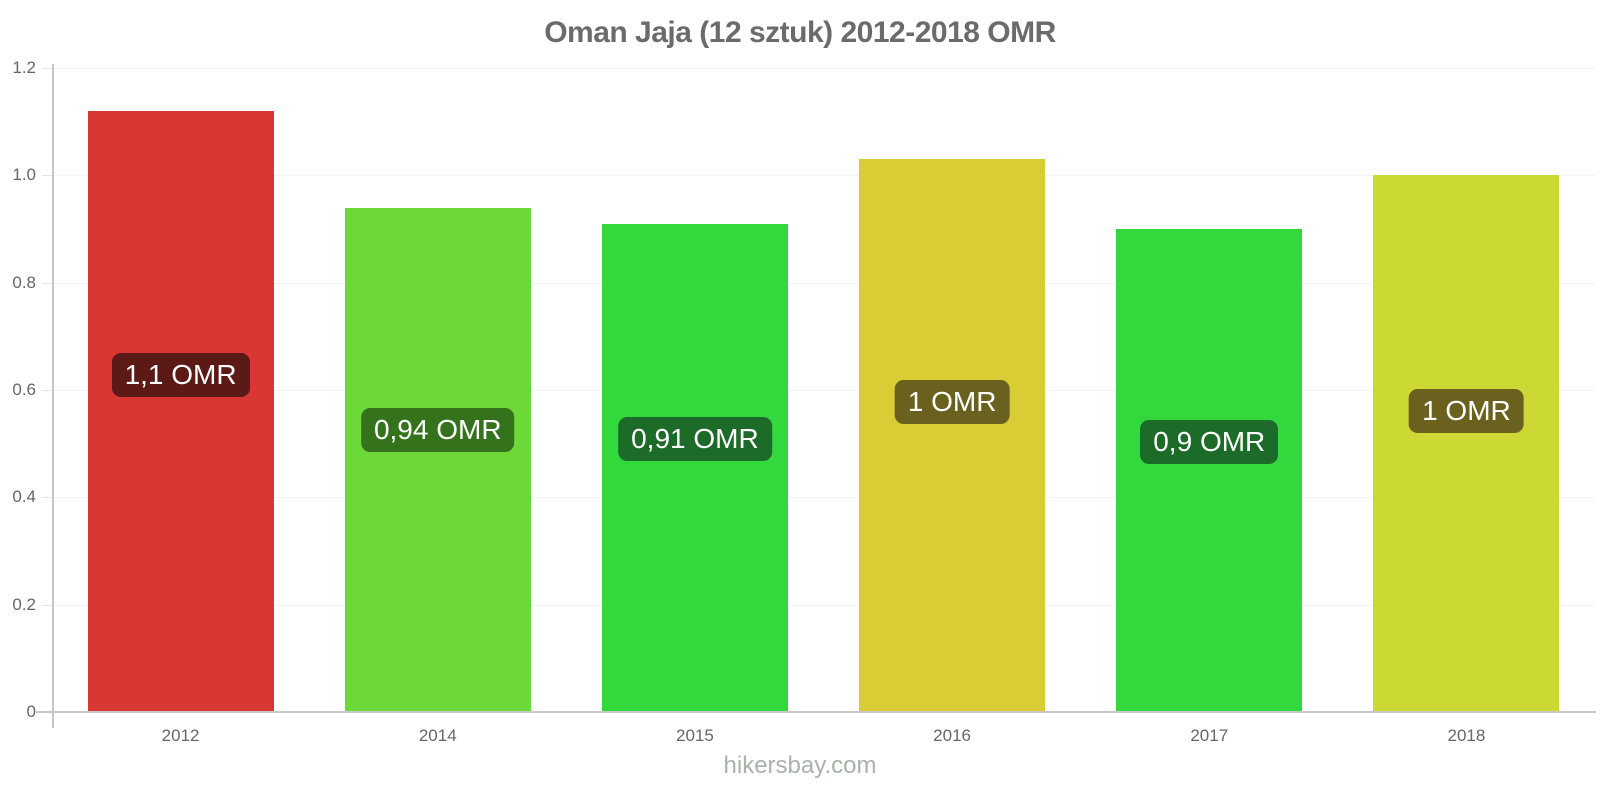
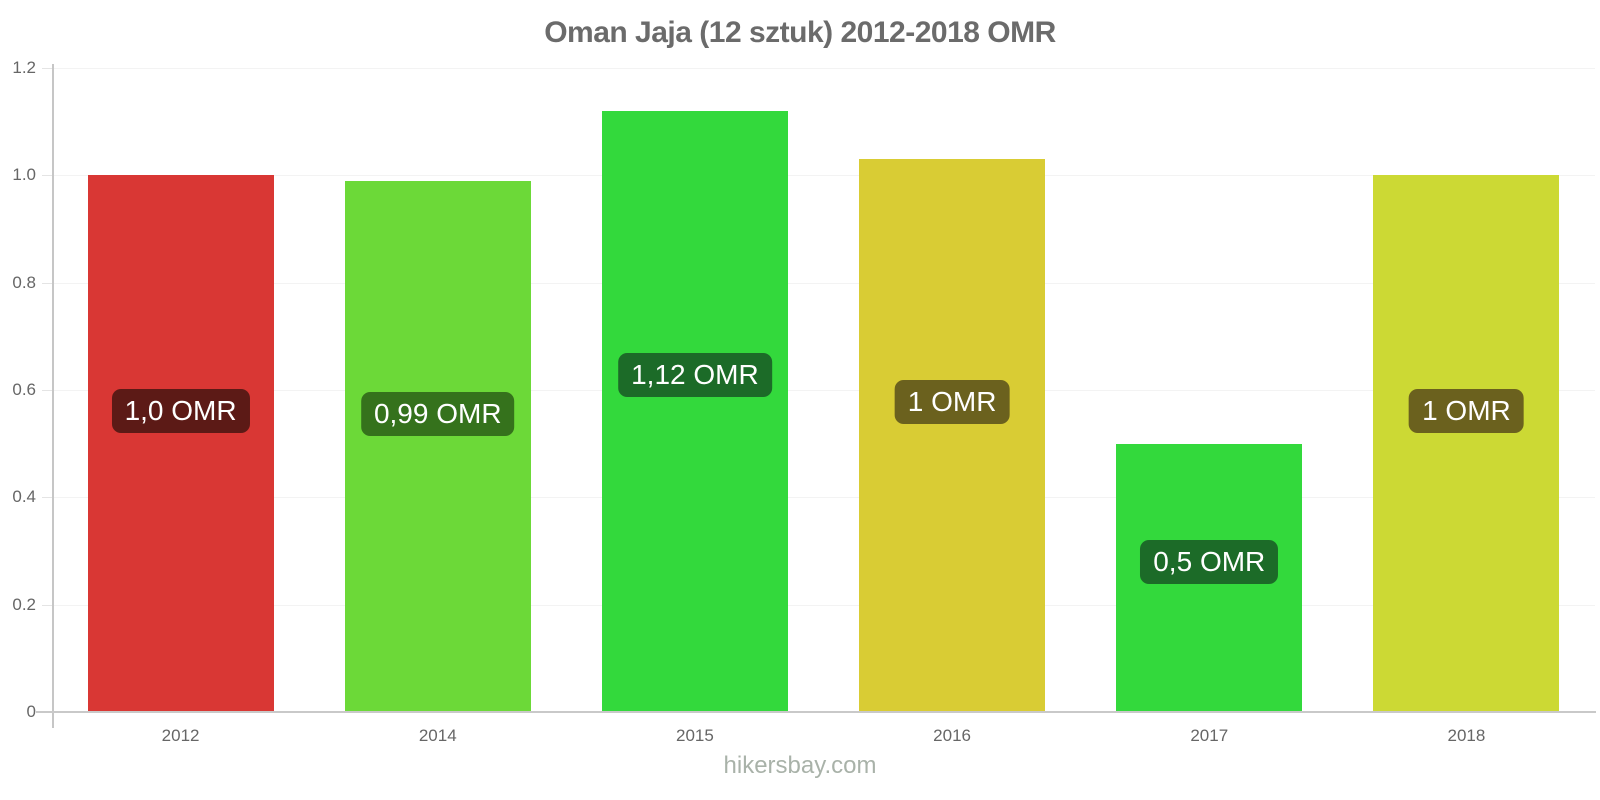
2012: 1,1 -> 1,0
2014: 0,94 -> 0,99
2015: 0,91 -> 1,12
2017: 0,9 -> 0,5
